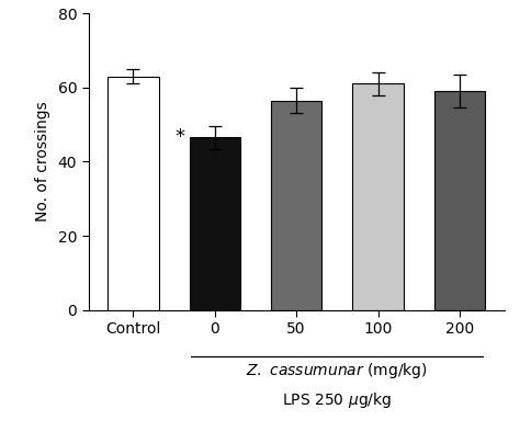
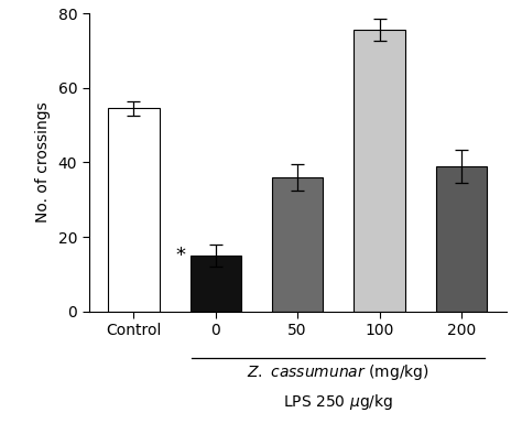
Control: 63.0 -> 54.5
0: 46.5 -> 15.0
50: 56.5 -> 36.0
100: 61.0 -> 75.5
200: 59.0 -> 39.0
